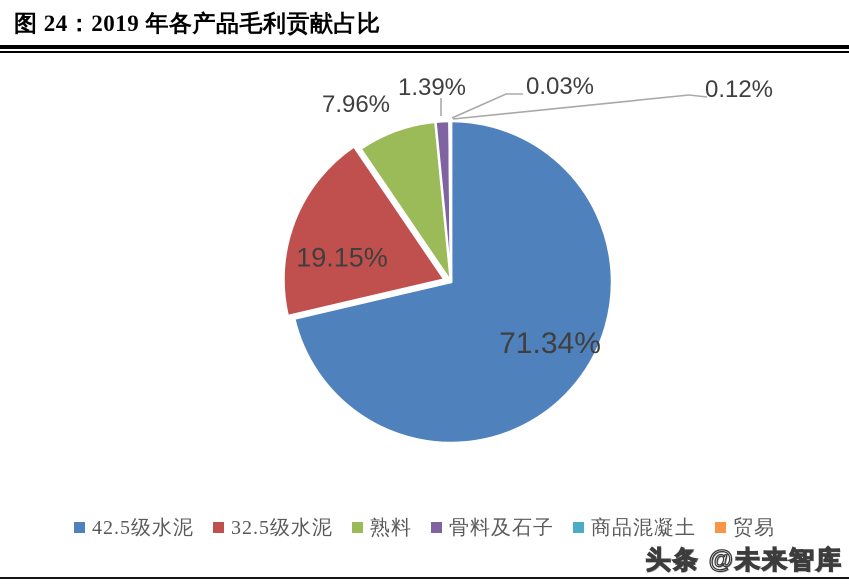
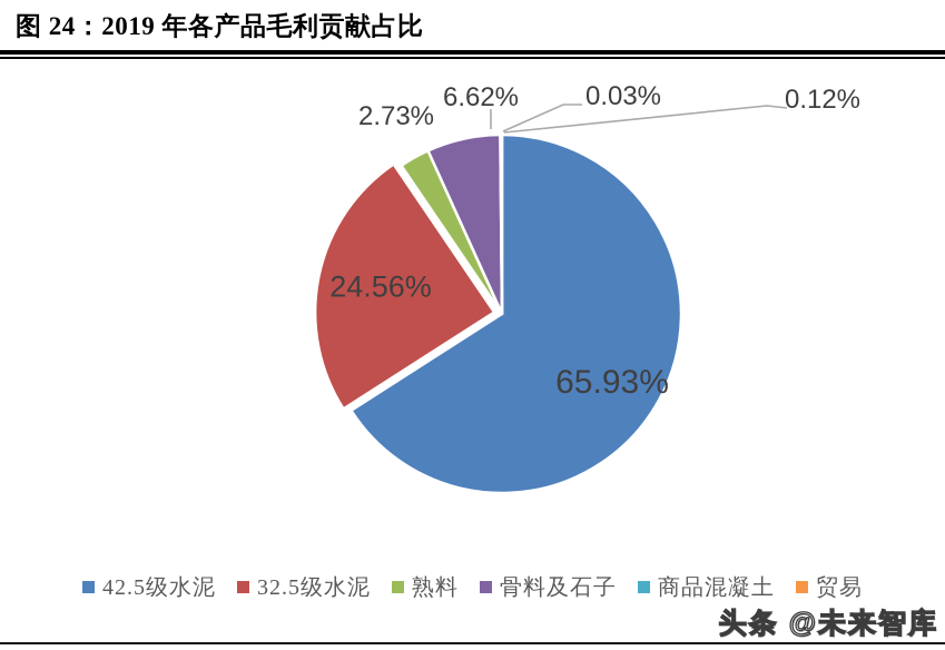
42.5级水泥: 71.34% -> 65.93%
32.5级水泥: 19.15% -> 24.56%
熟料: 7.96% -> 2.73%
骨料及石子: 1.39% -> 6.62%
